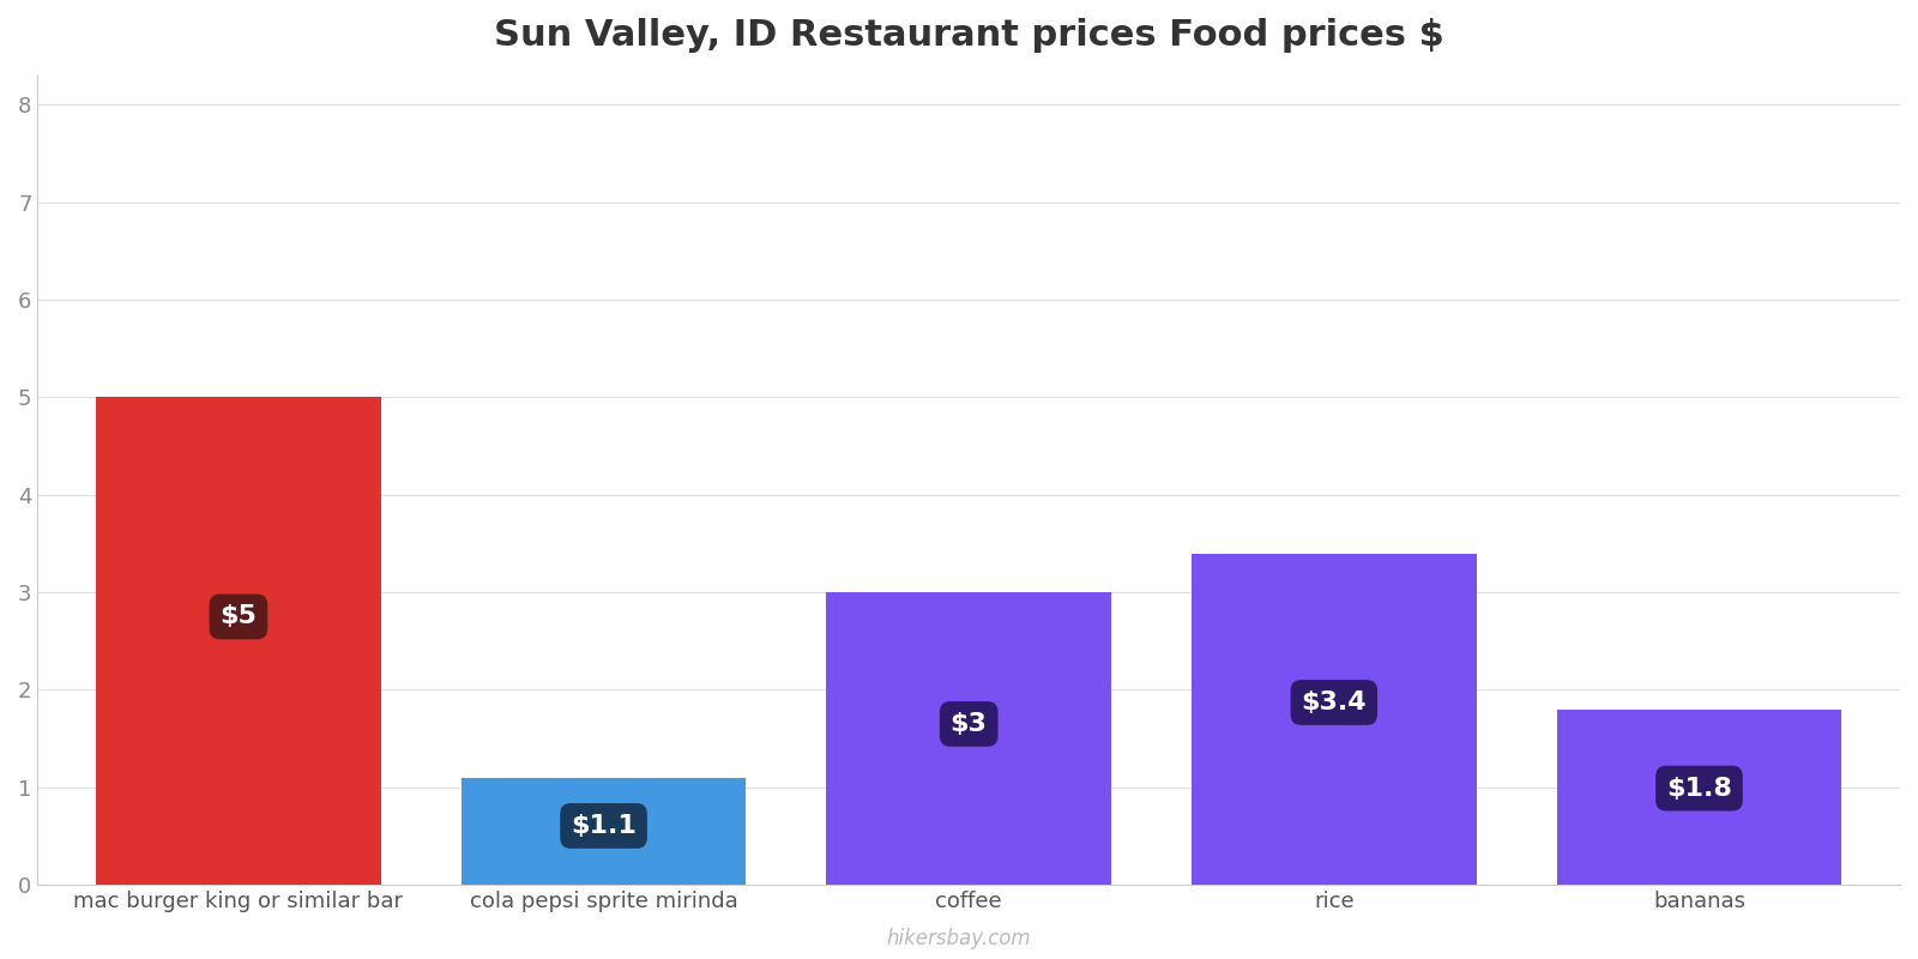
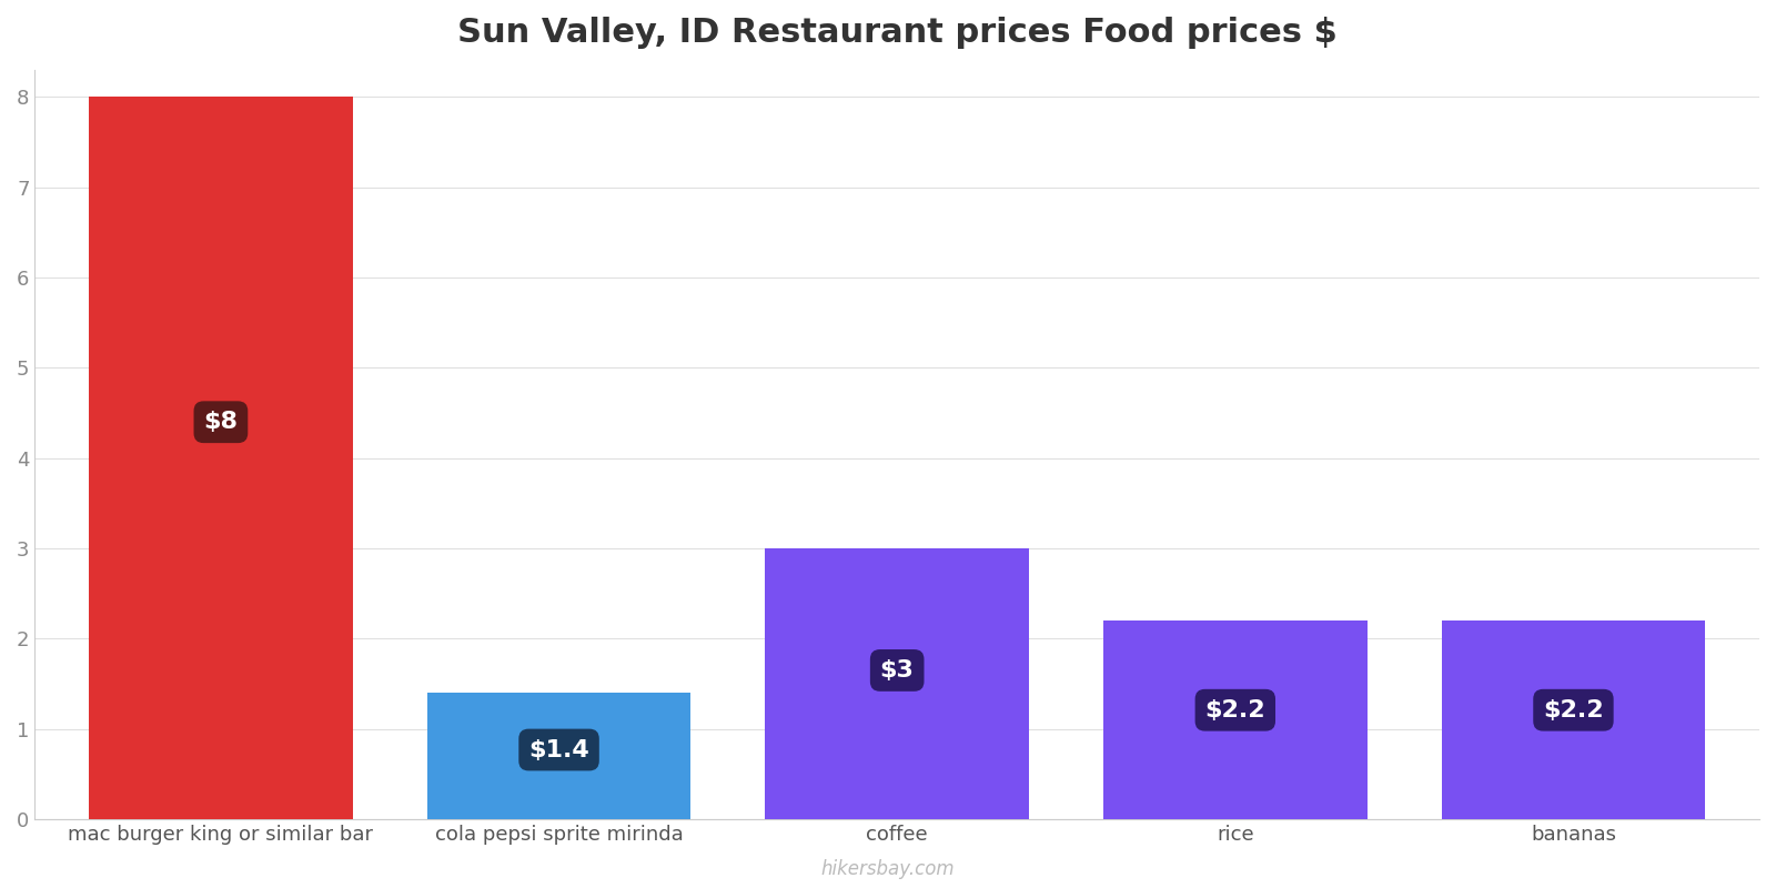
mac burger king or similar bar: $5 -> $8
cola pepsi sprite mirinda: $1.1 -> $1.4
rice: $3.4 -> $2.2
bananas: $1.8 -> $2.2
